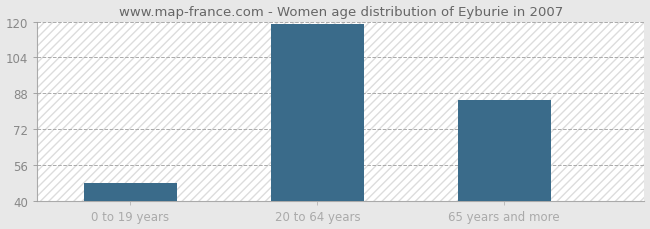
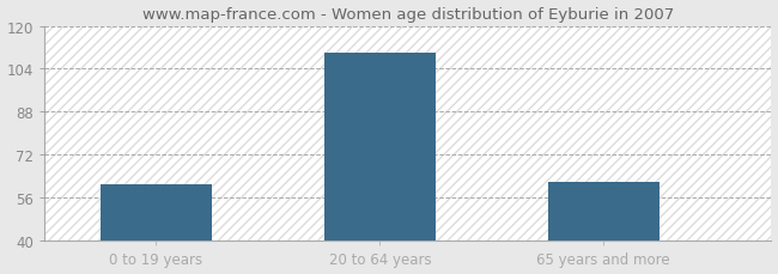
0 to 19 years: 48 -> 61
20 to 64 years: 119 -> 110
65 years and more: 85 -> 62
